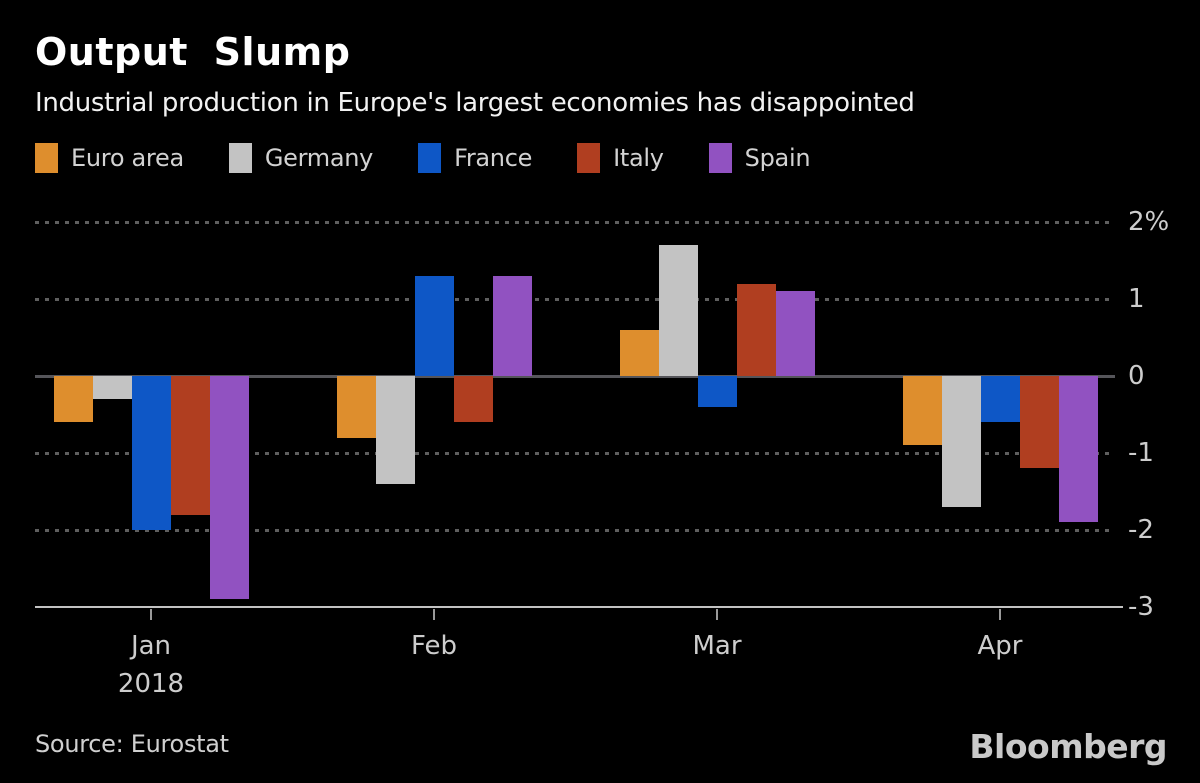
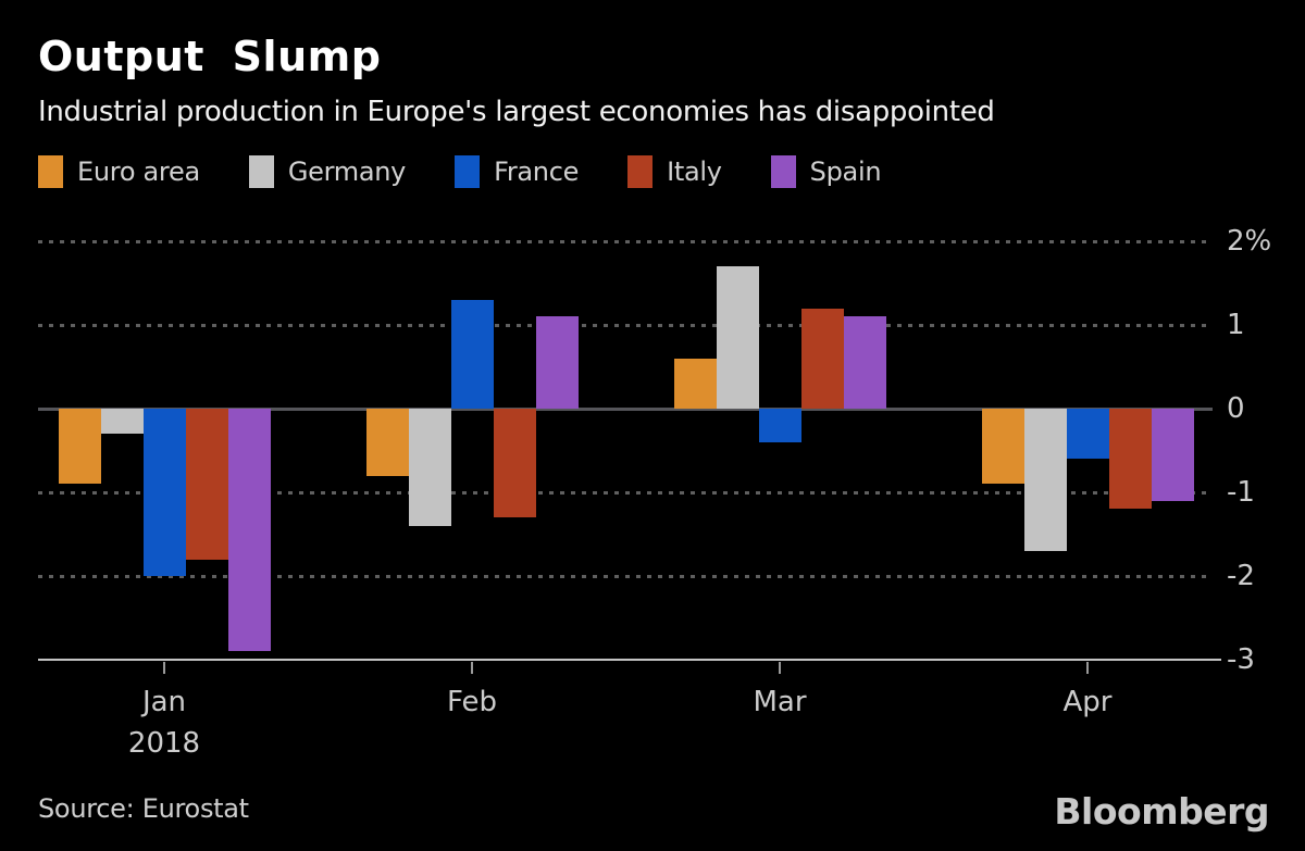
Euro area/Jan: -0.6% -> -0.9%
Italy/Feb: -0.6% -> -1.3%
Spain/Feb: 1.3% -> 1.1%
Spain/Apr: -1.9% -> -1.1%
